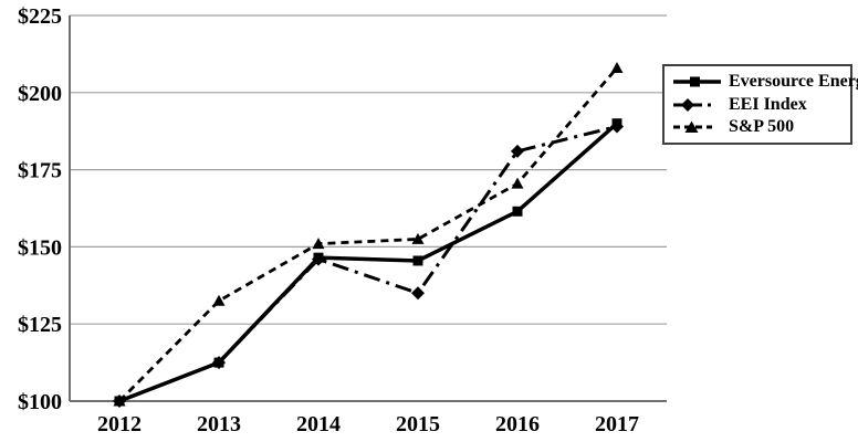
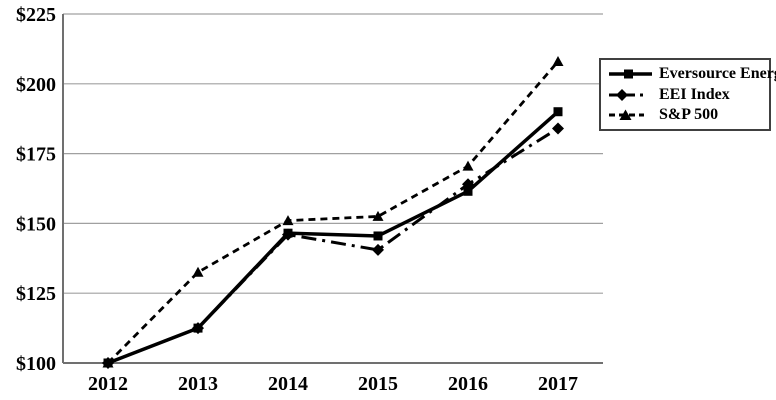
EEI Index/2015: $135 -> $140
EEI Index/2016: $181 -> $164
EEI Index/2017: $189 -> $184
